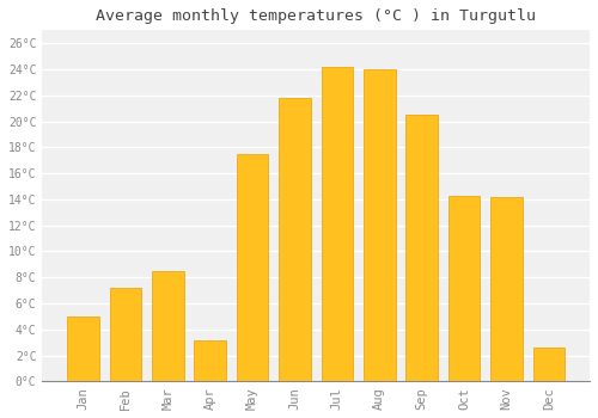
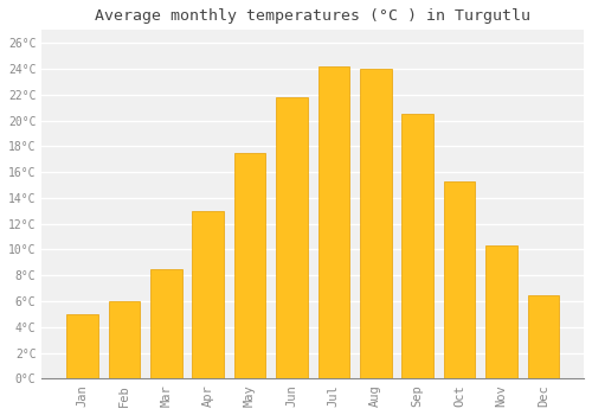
Feb: 7.2°C -> 6.0°C
Apr: 3.2°C -> 13.0°C
Oct: 14.3°C -> 15.3°C
Nov: 14.2°C -> 10.3°C
Dec: 2.6°C -> 6.5°C
